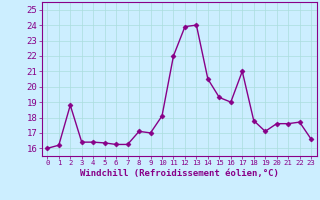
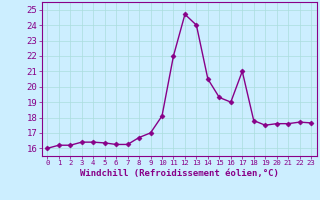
2: 18.8 -> 16.2
8: 17.1 -> 16.7
12: 23.9 -> 24.7
19: 17.1 -> 17.5
23: 16.6 -> 17.6
